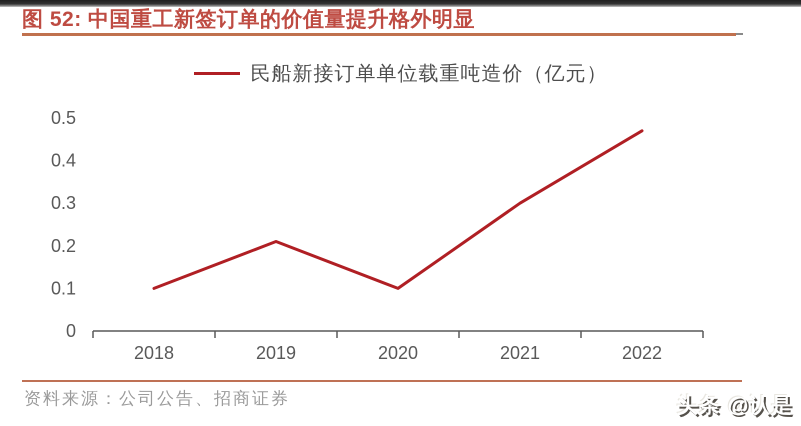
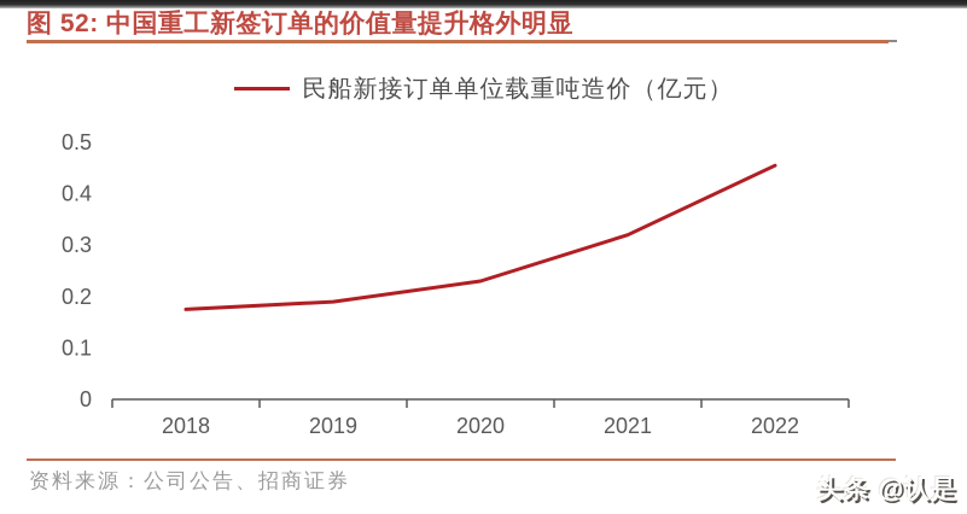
2018: 0.10 -> 0.17
2019: 0.21 -> 0.19
2020: 0.10 -> 0.23
2021: 0.30 -> 0.32
2022: 0.47 -> 0.46
